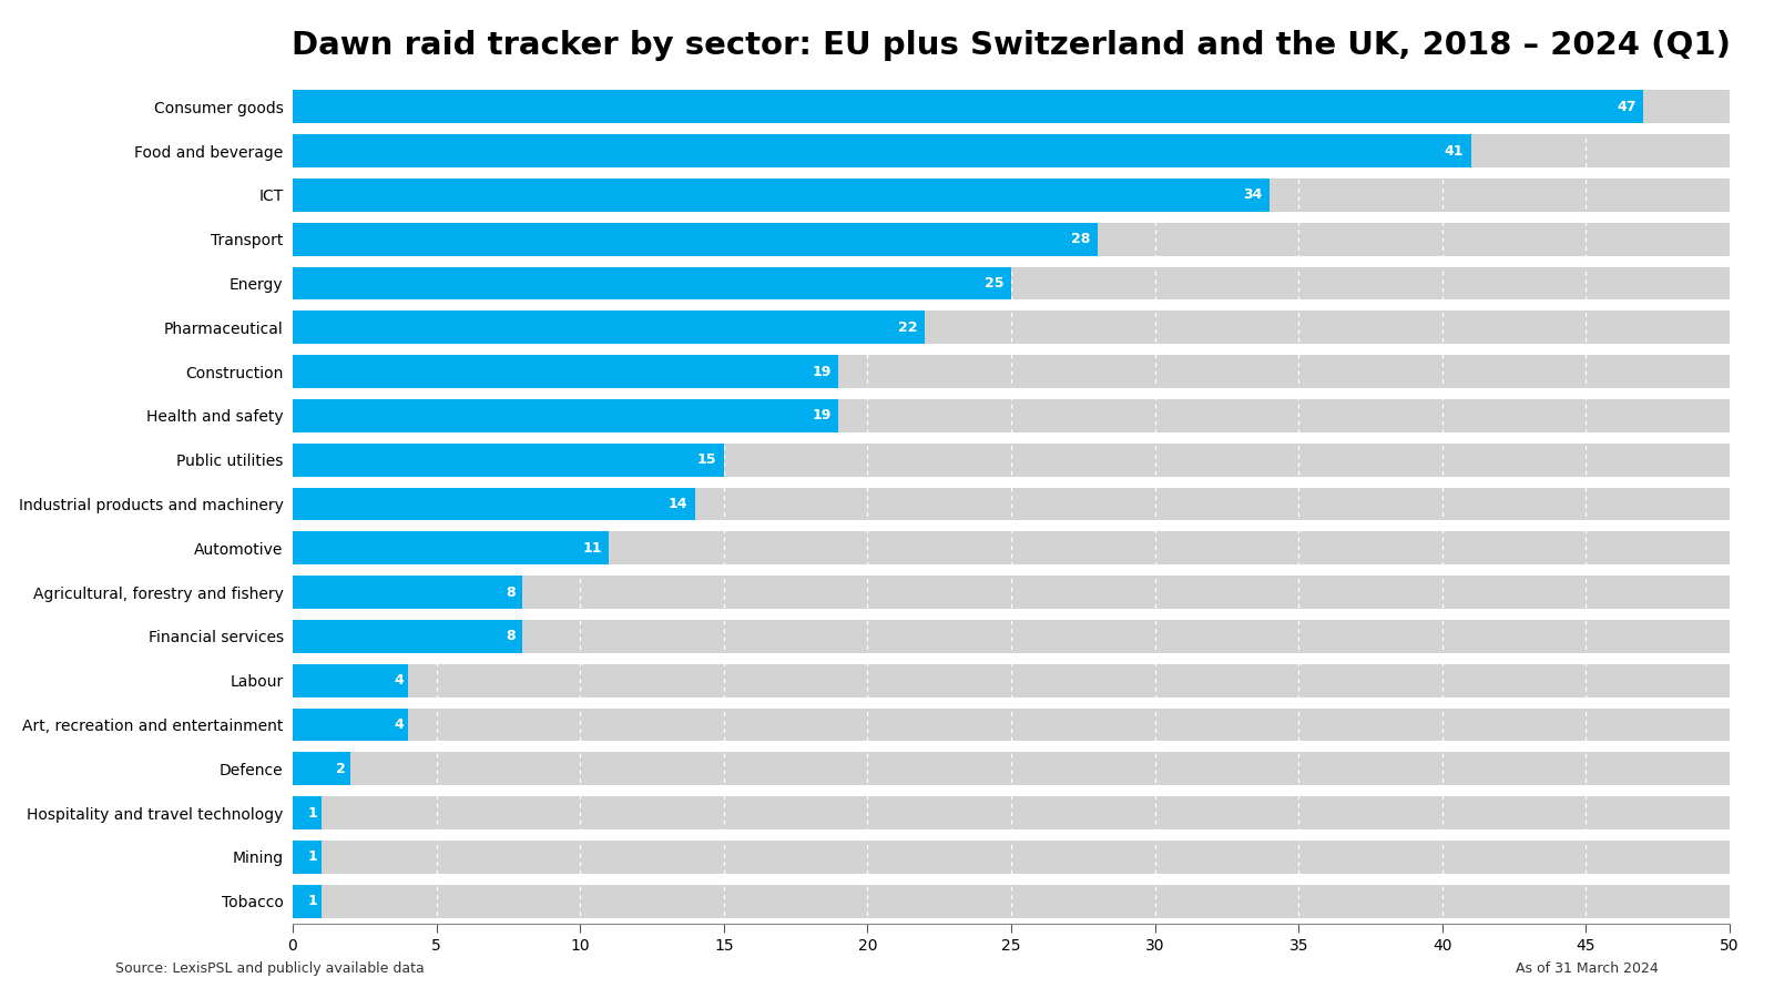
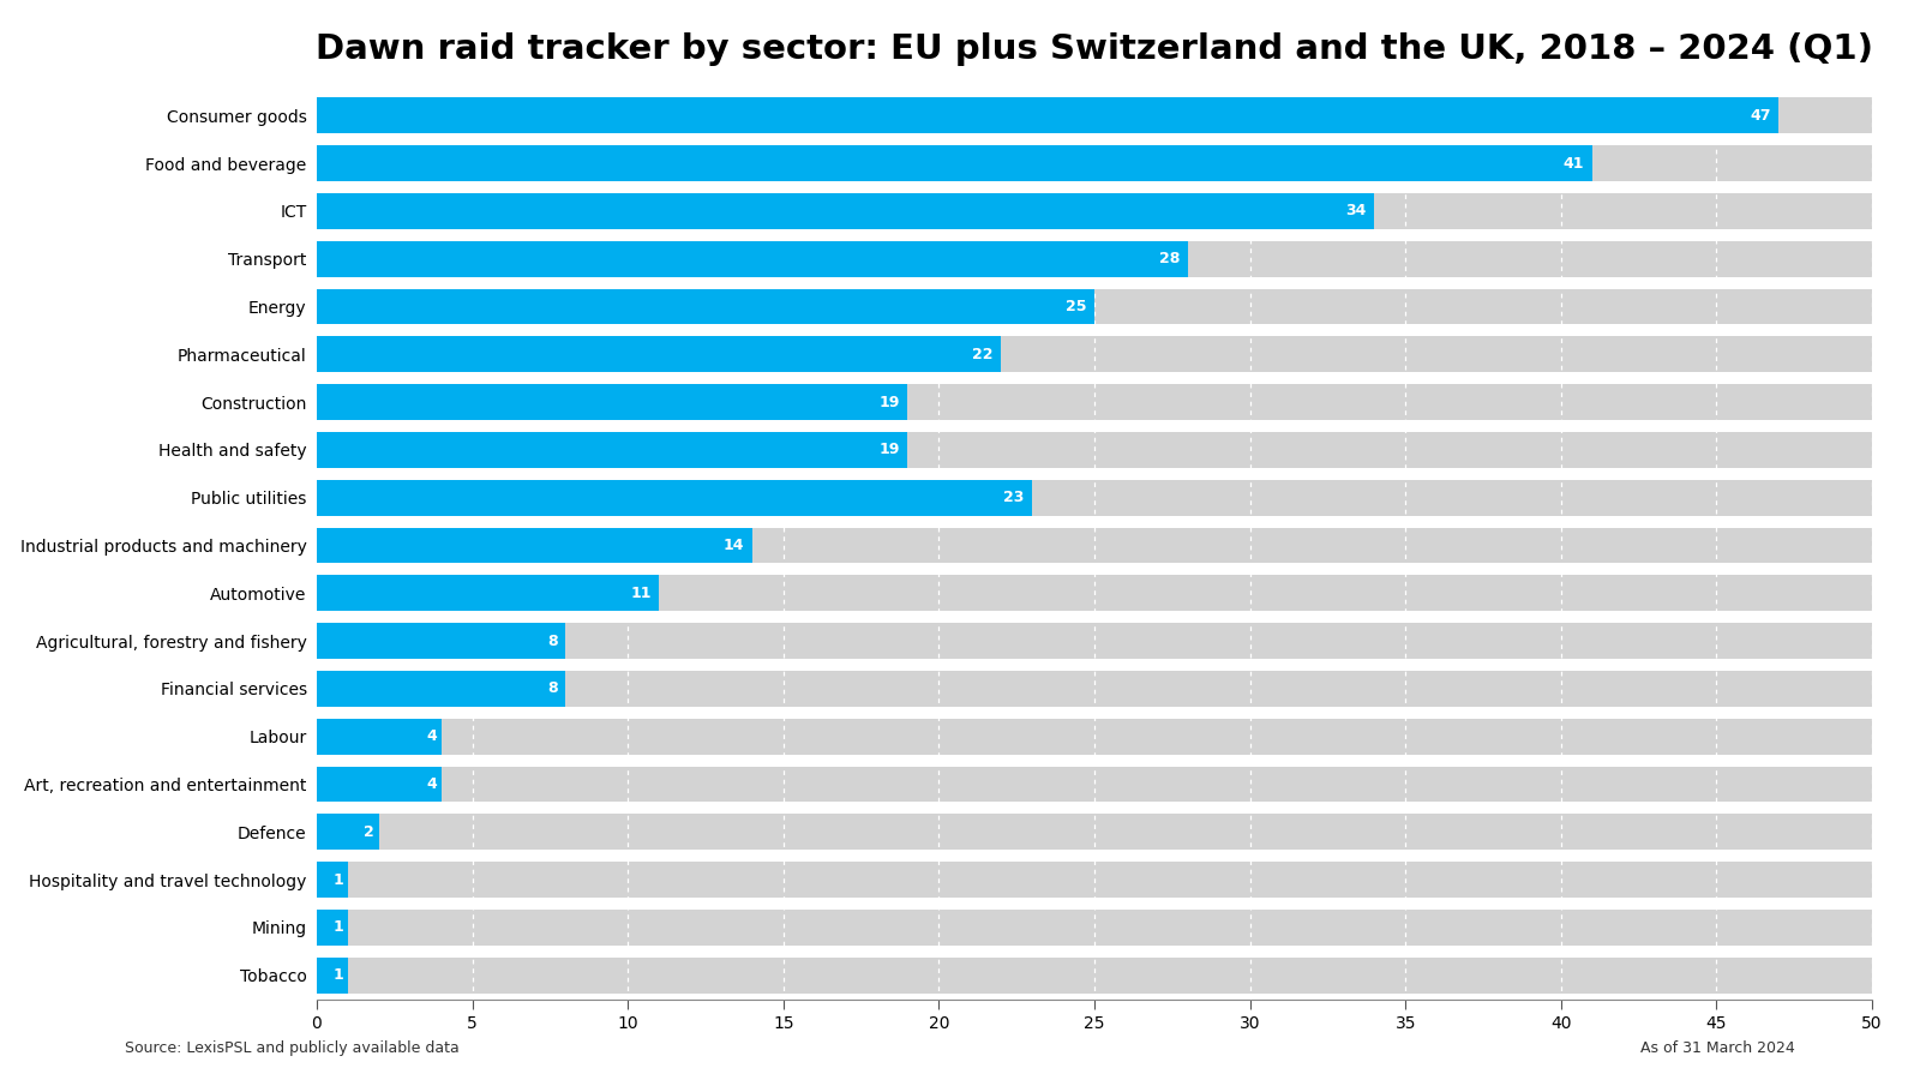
Public utilities: 15 -> 23
